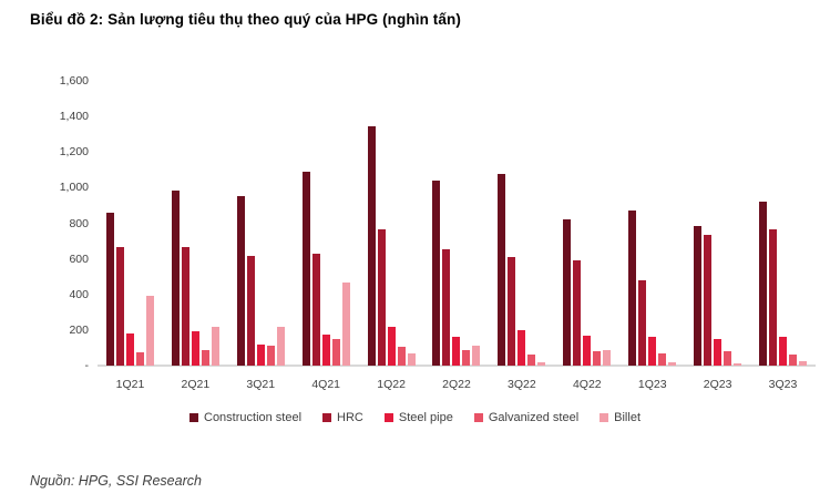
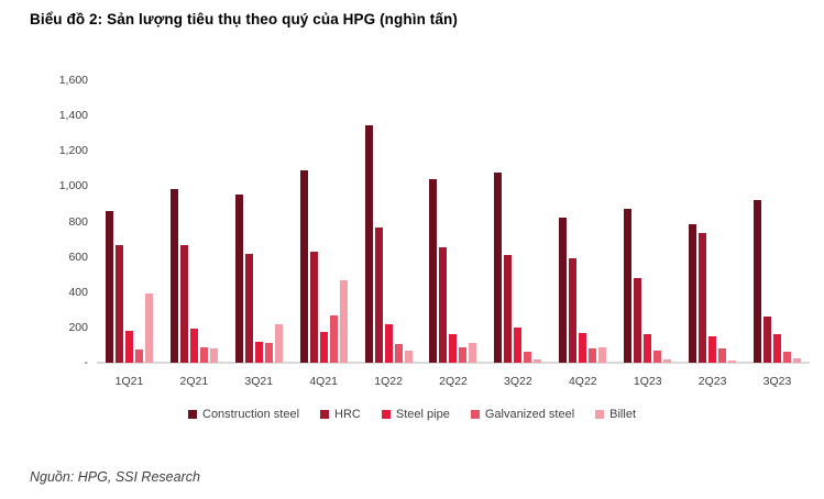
Billet/2Q21: 220 -> 80
Galvanized steel/4Q21: 150 -> 270
HRC/3Q23: 760 -> 260
